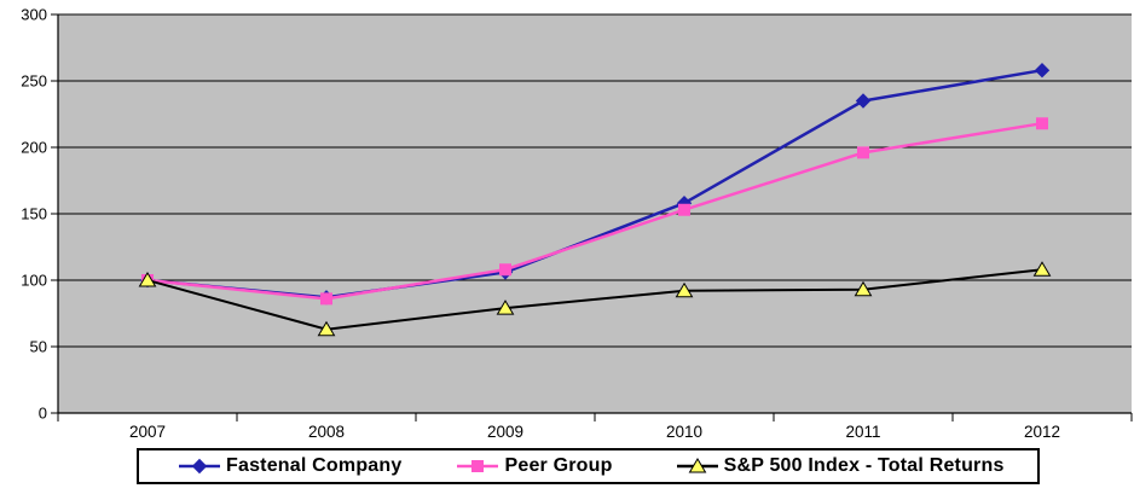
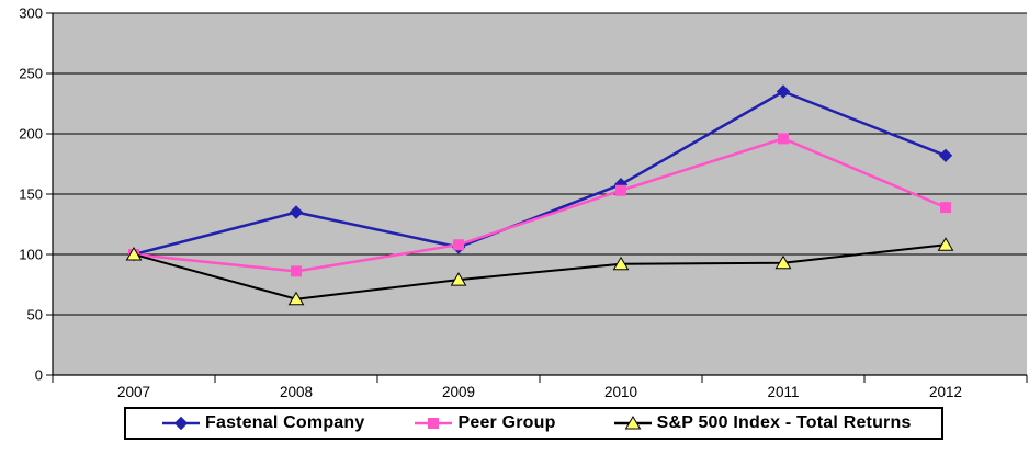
Fastenal Company/2008: 87 -> 135
Fastenal Company/2012: 258 -> 182
Peer Group/2012: 218 -> 139
